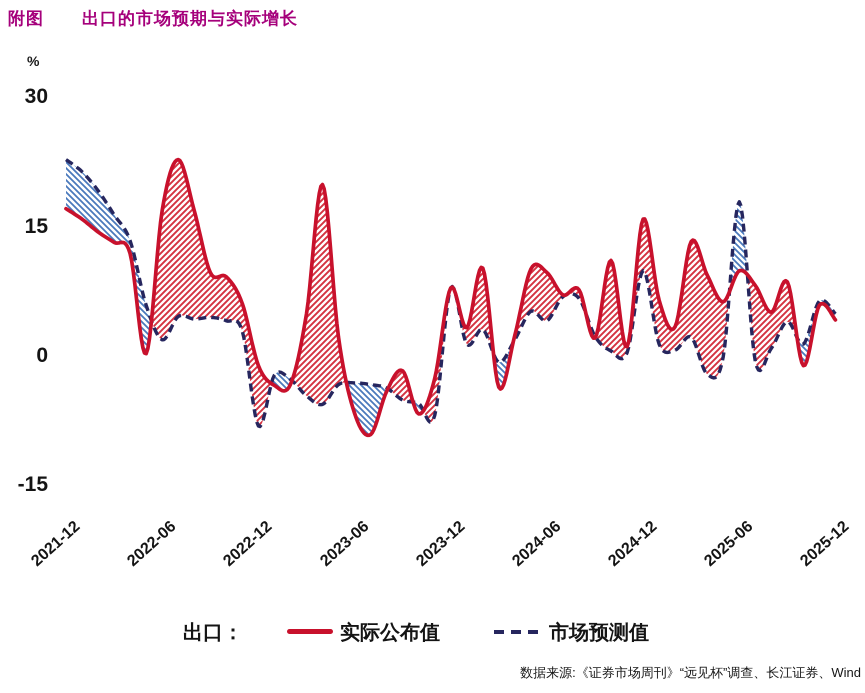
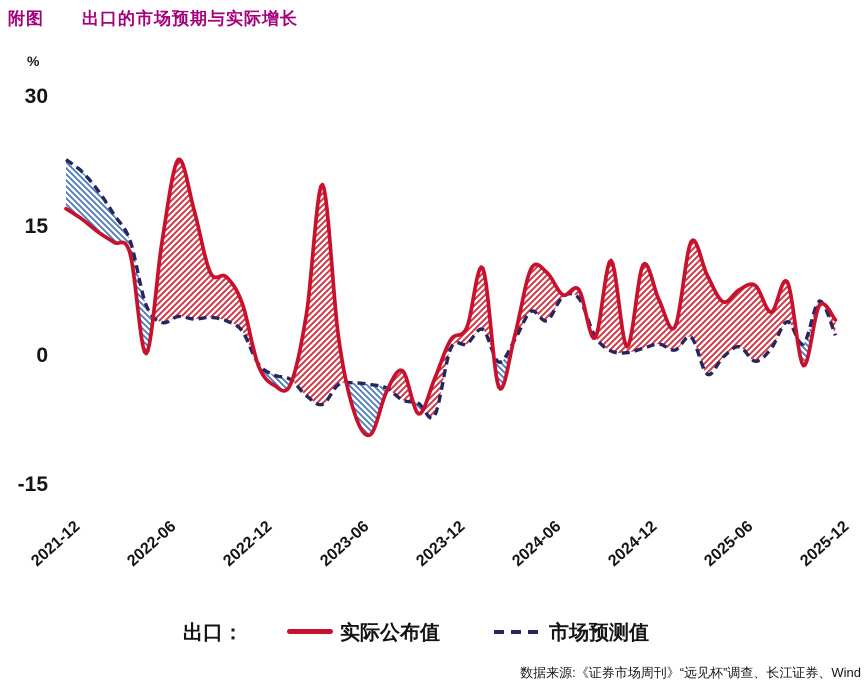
实际公布值/2022-06: 17 -> 14
市场预测值/2022-06: 2 -> 4
市场预测值/2022-12: -8 -> -1
实际公布值/2023-12: 8 -> 2
市场预测值/2023-12: 8 -> 1
实际公布值/2024-12: 16 -> 11
市场预测值/2024-12: 10 -> 1
实际公布值/2025-06: 10 -> 8
市场预测值/2025-06: 18 -> 1
市场预测值/2025-12: 5 -> 2
